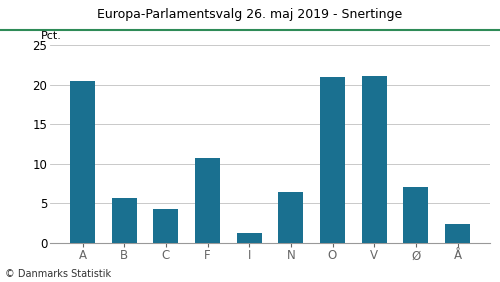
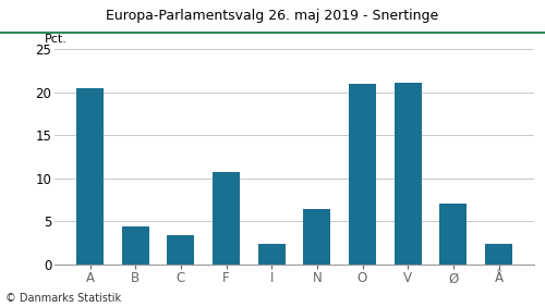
B: 5.7 -> 4.4
C: 4.3 -> 3.4
I: 1.2 -> 2.4
